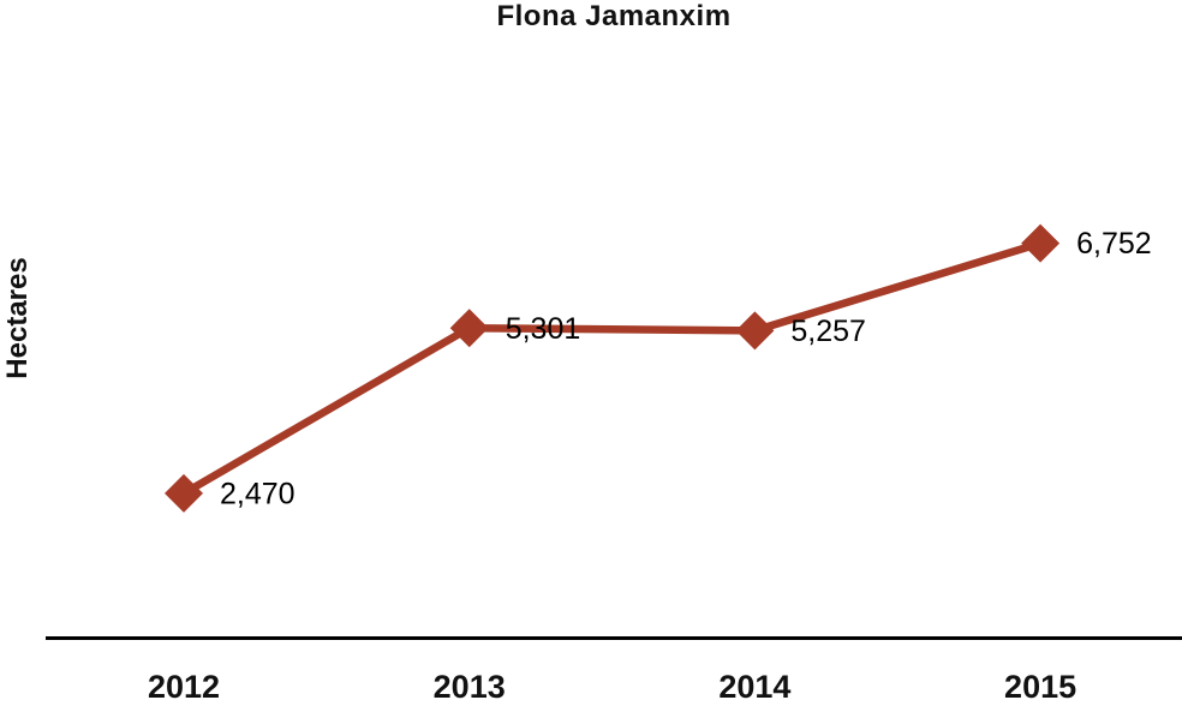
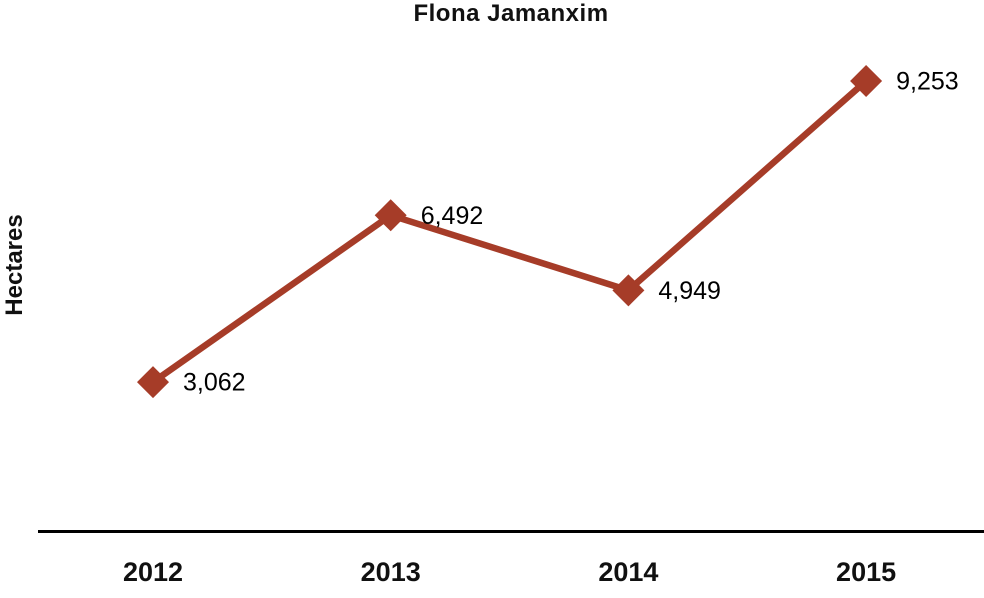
2012: 2,470 -> 3,062
2013: 5,301 -> 6,492
2014: 5,257 -> 4,949
2015: 6,752 -> 9,253
